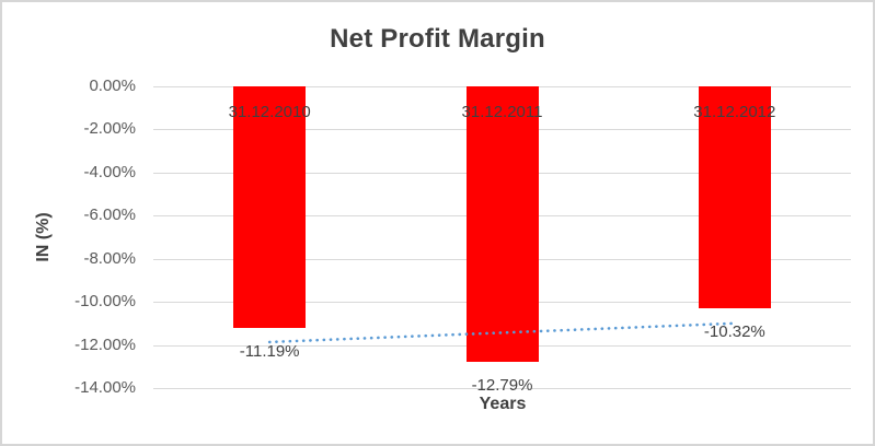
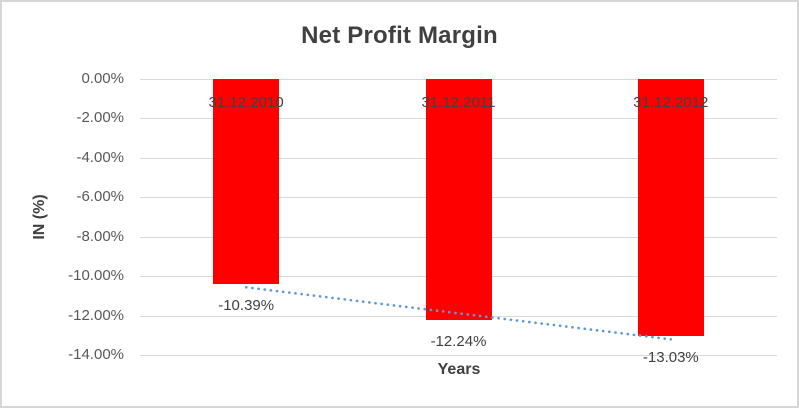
31.12.2010: -11.19% -> -10.39%
31.12.2011: -12.79% -> -12.24%
31.12.2012: -10.32% -> -13.03%
